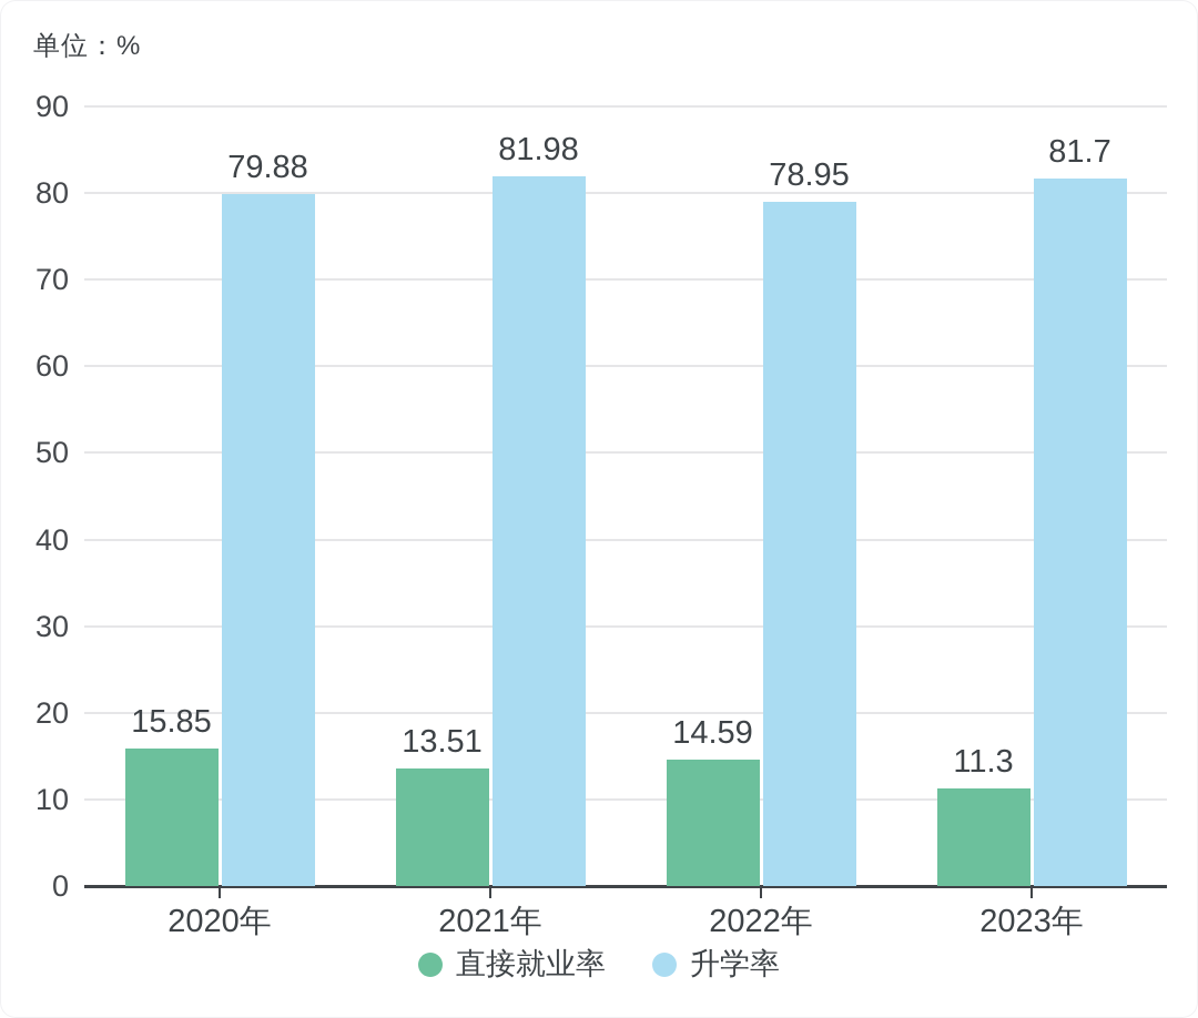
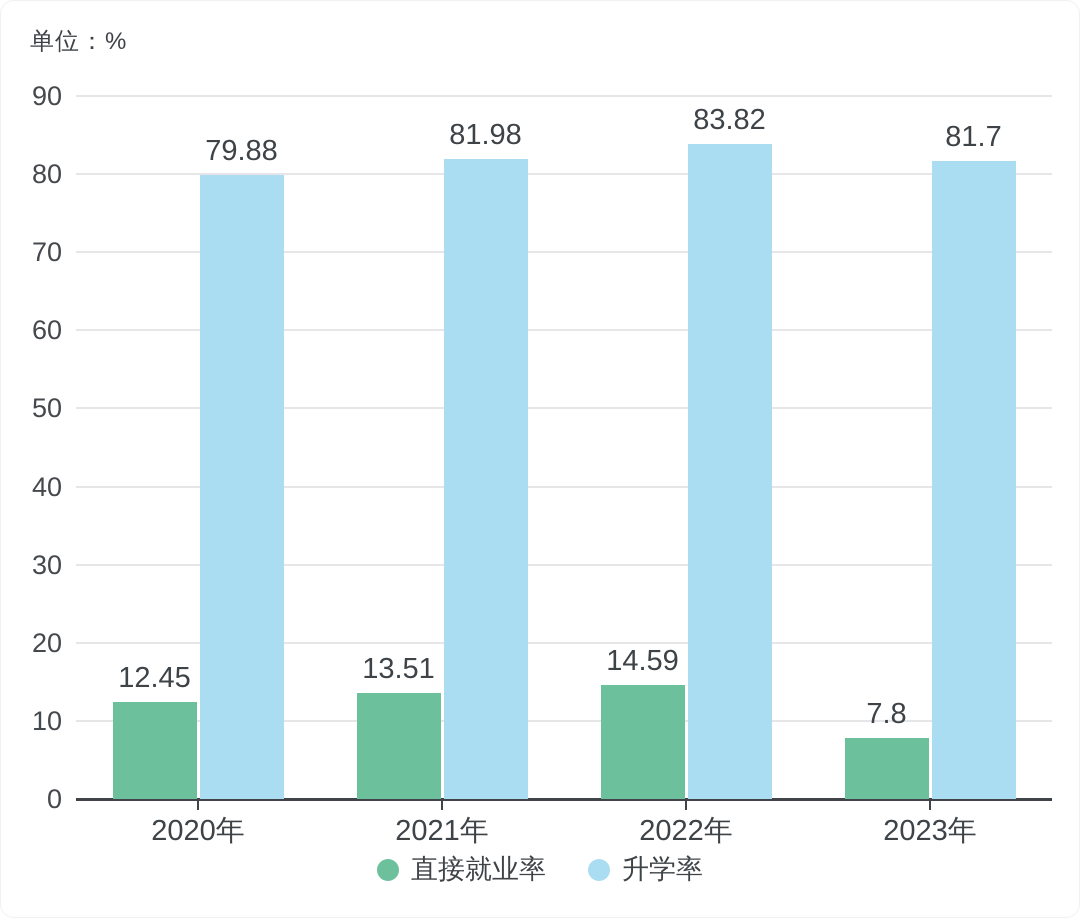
直接就业率/2020年: 15.85 -> 12.45
升学率/2022年: 78.95 -> 83.82
直接就业率/2023年: 11.3 -> 7.8
